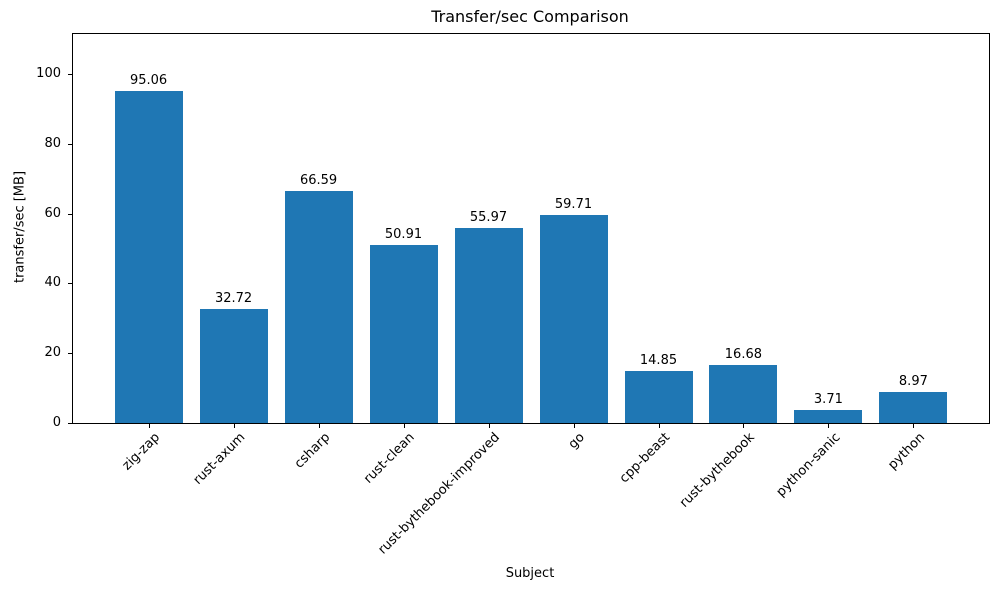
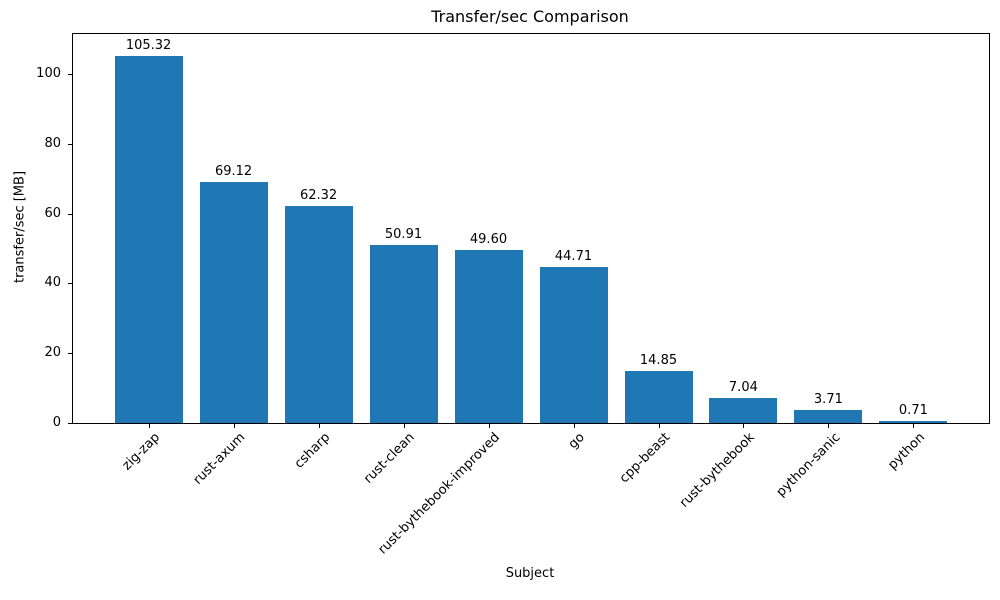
zig-zap: 95.06 -> 105.32
rust-axum: 32.72 -> 69.12
csharp: 66.59 -> 62.32
rust-bythebook-improved: 55.97 -> 49.60
go: 59.71 -> 44.71
rust-bythebook: 16.68 -> 7.04
python: 8.97 -> 0.71
